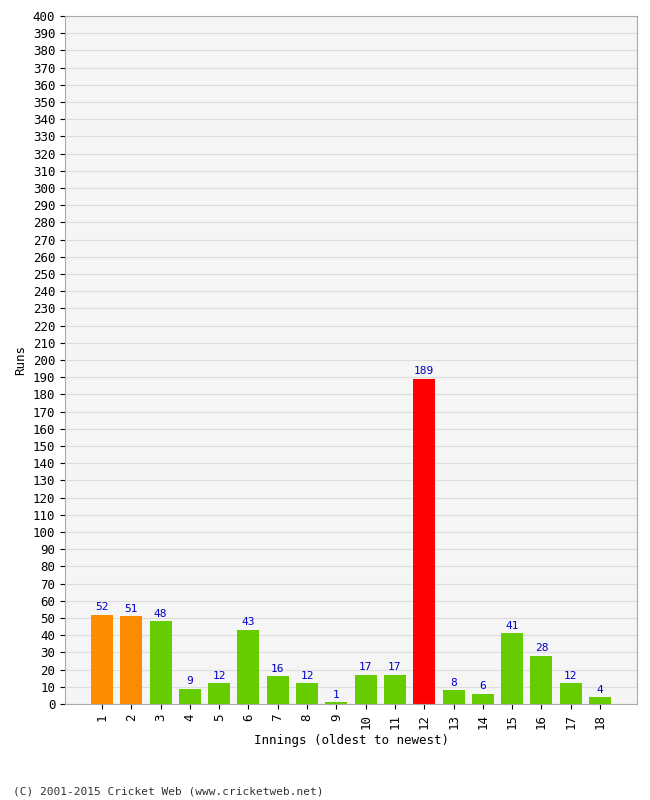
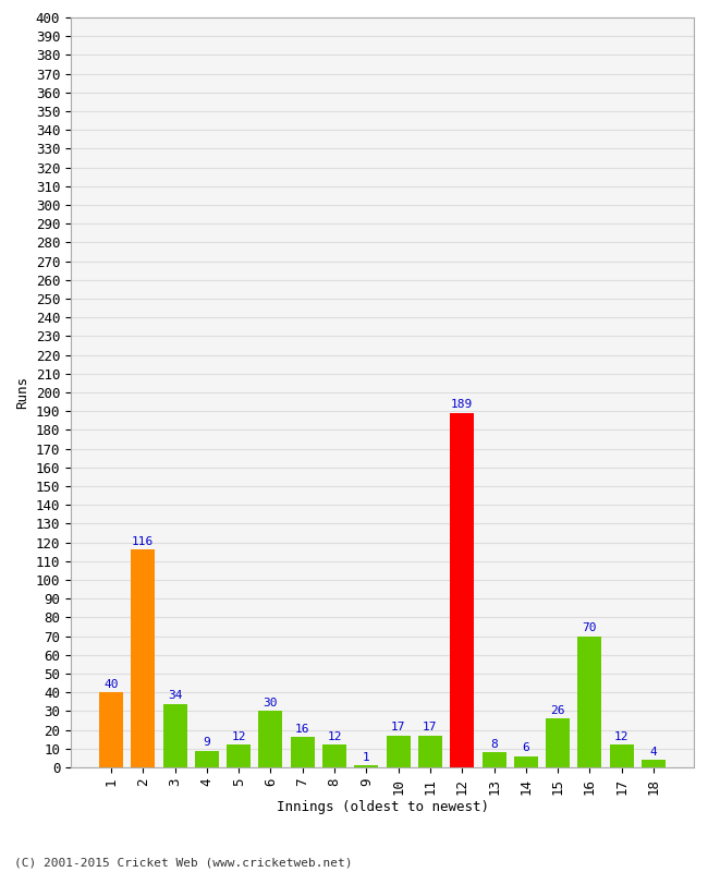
1: 52 -> 40
2: 51 -> 116
3: 48 -> 34
6: 43 -> 30
15: 41 -> 26
16: 28 -> 70
